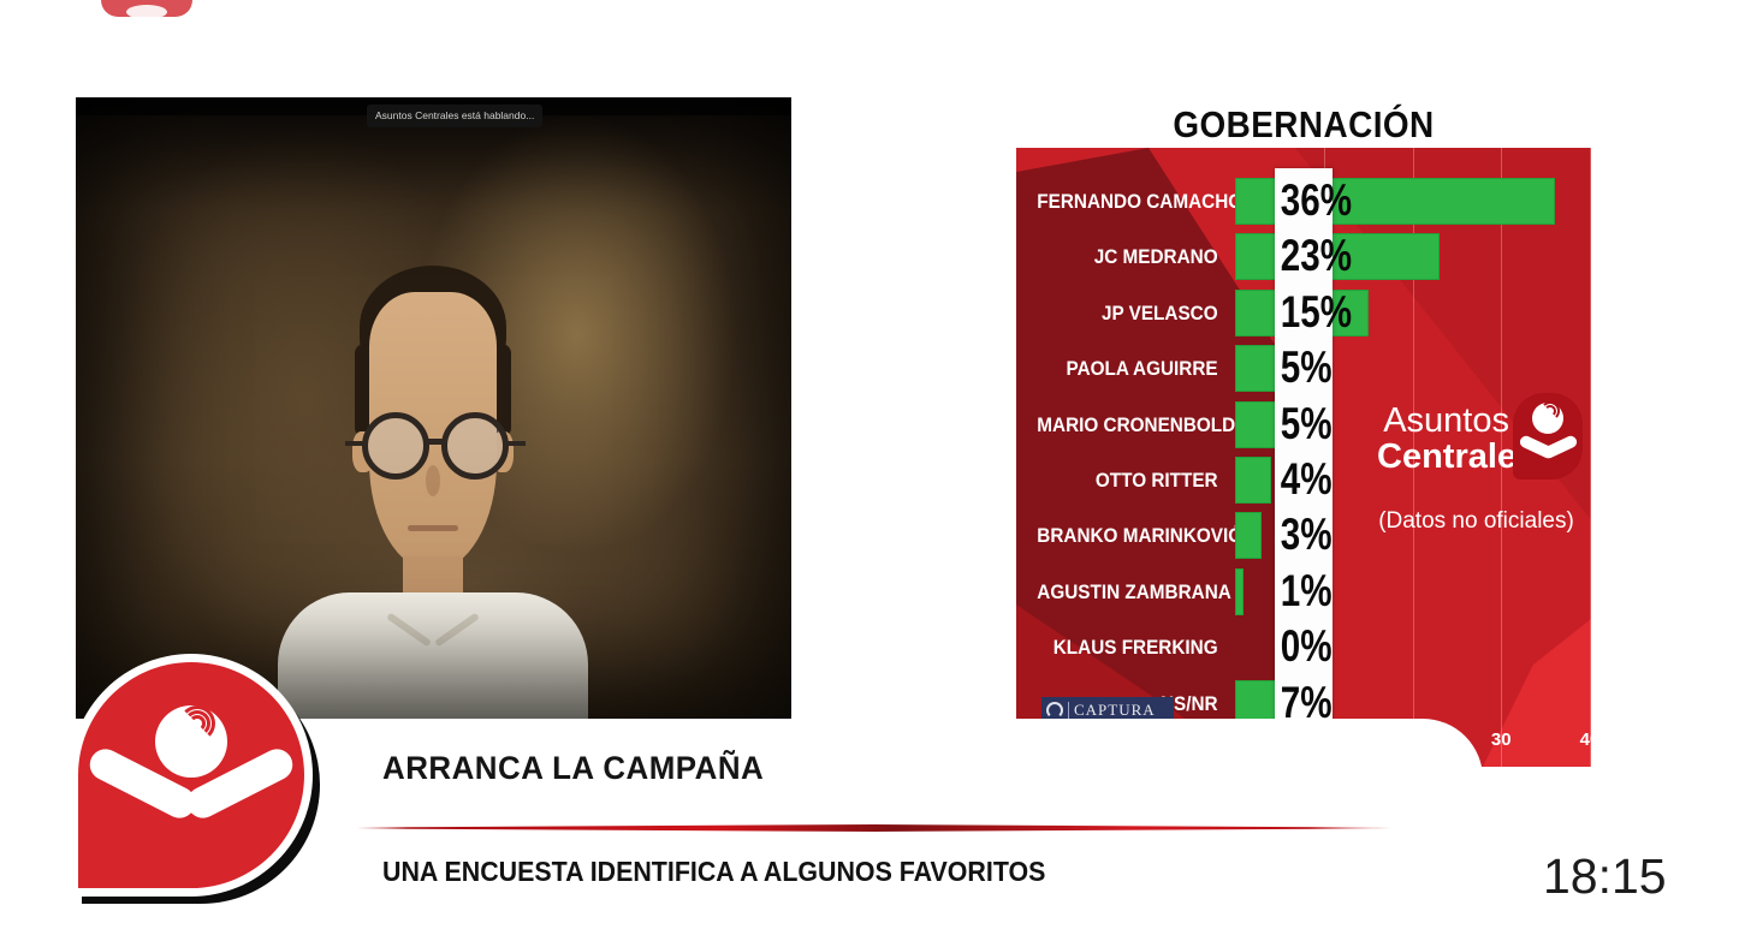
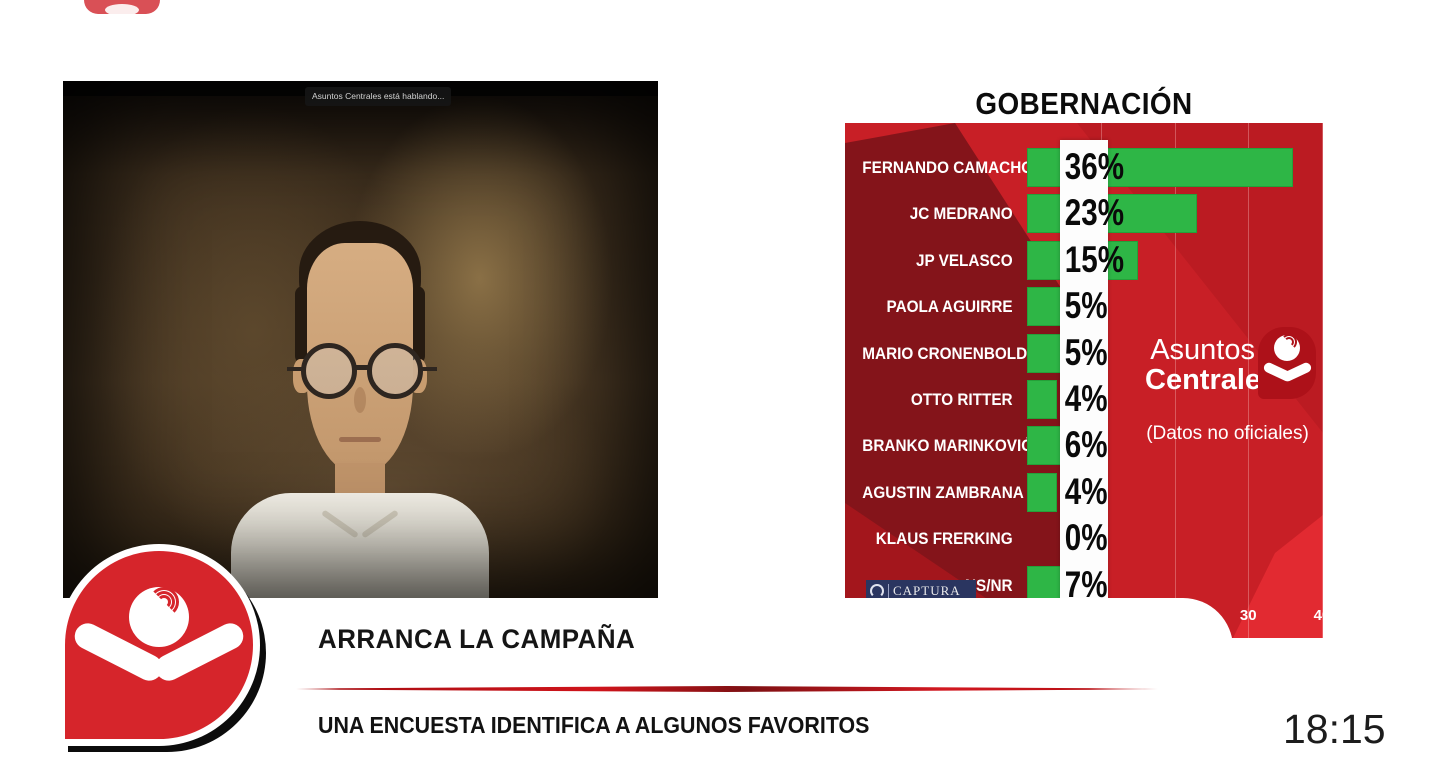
BRANKO MARINKOVIĆ: 3% -> 6%
AGUSTIN ZAMBRANA: 1% -> 4%
